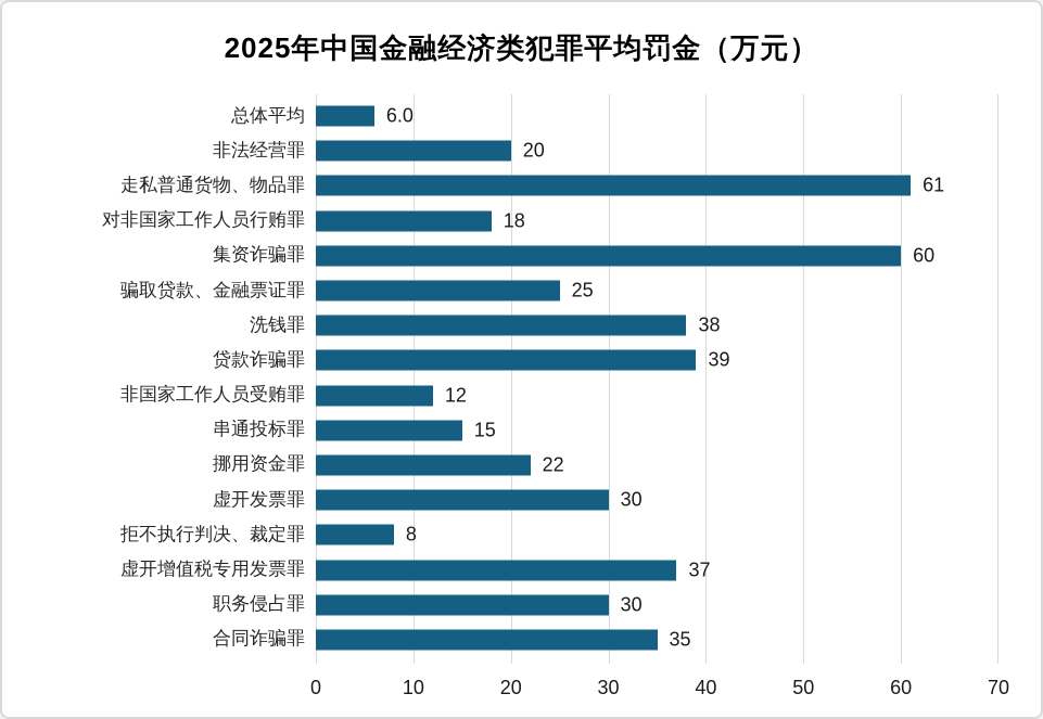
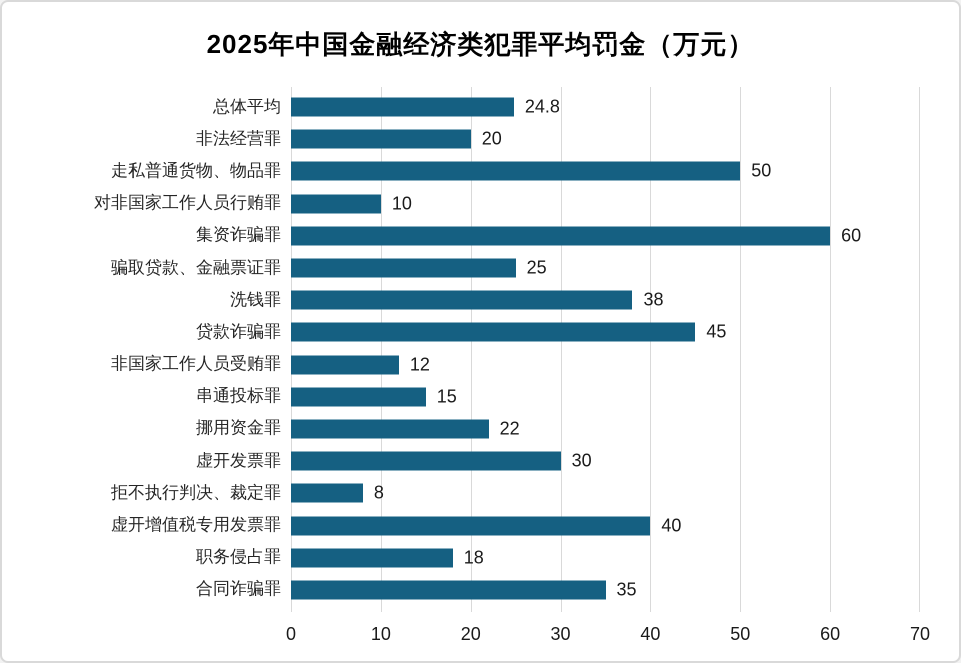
总体平均: 6.0 -> 24.8
走私普通货物、物品罪: 61 -> 50
对非国家工作人员行贿罪: 18 -> 10
贷款诈骗罪: 39 -> 45
虚开增值税专用发票罪: 37 -> 40
职务侵占罪: 30 -> 18
